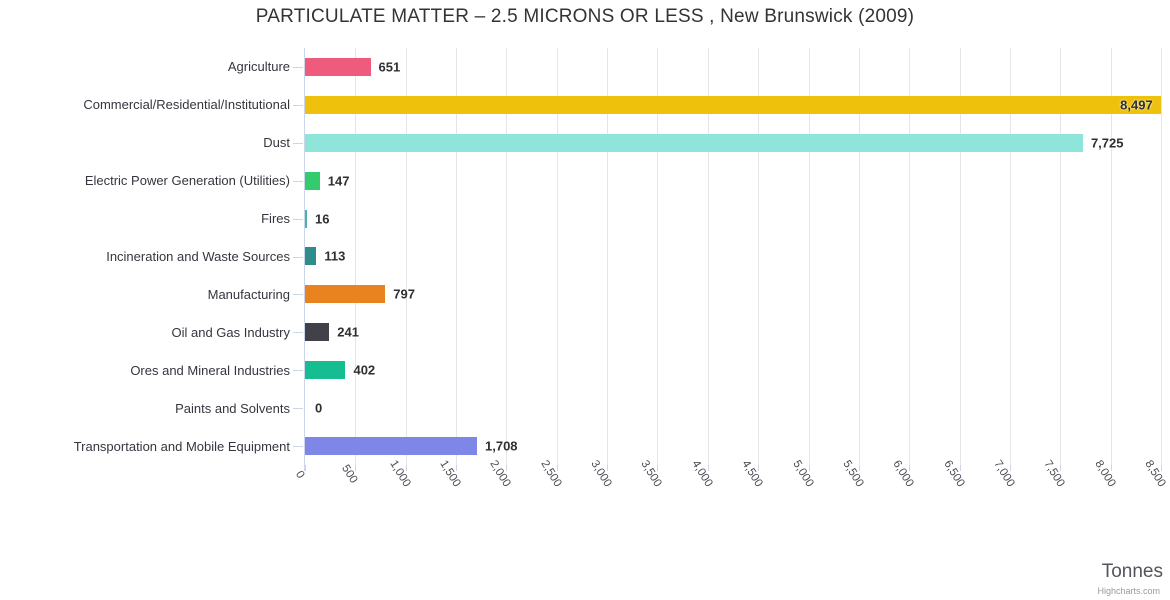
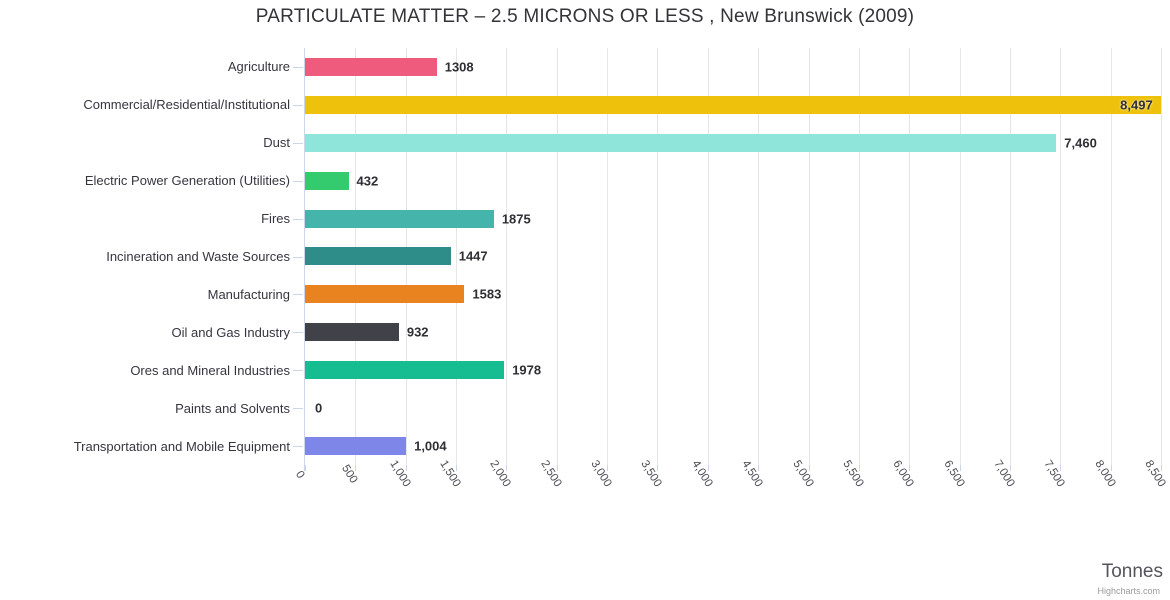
Agriculture: 651 -> 1308
Dust: 7,725 -> 7,460
Electric Power Generation (Utilities): 147 -> 432
Fires: 16 -> 1875
Incineration and Waste Sources: 113 -> 1447
Manufacturing: 797 -> 1583
Oil and Gas Industry: 241 -> 932
Ores and Mineral Industries: 402 -> 1978
Transportation and Mobile Equipment: 1,708 -> 1,004
